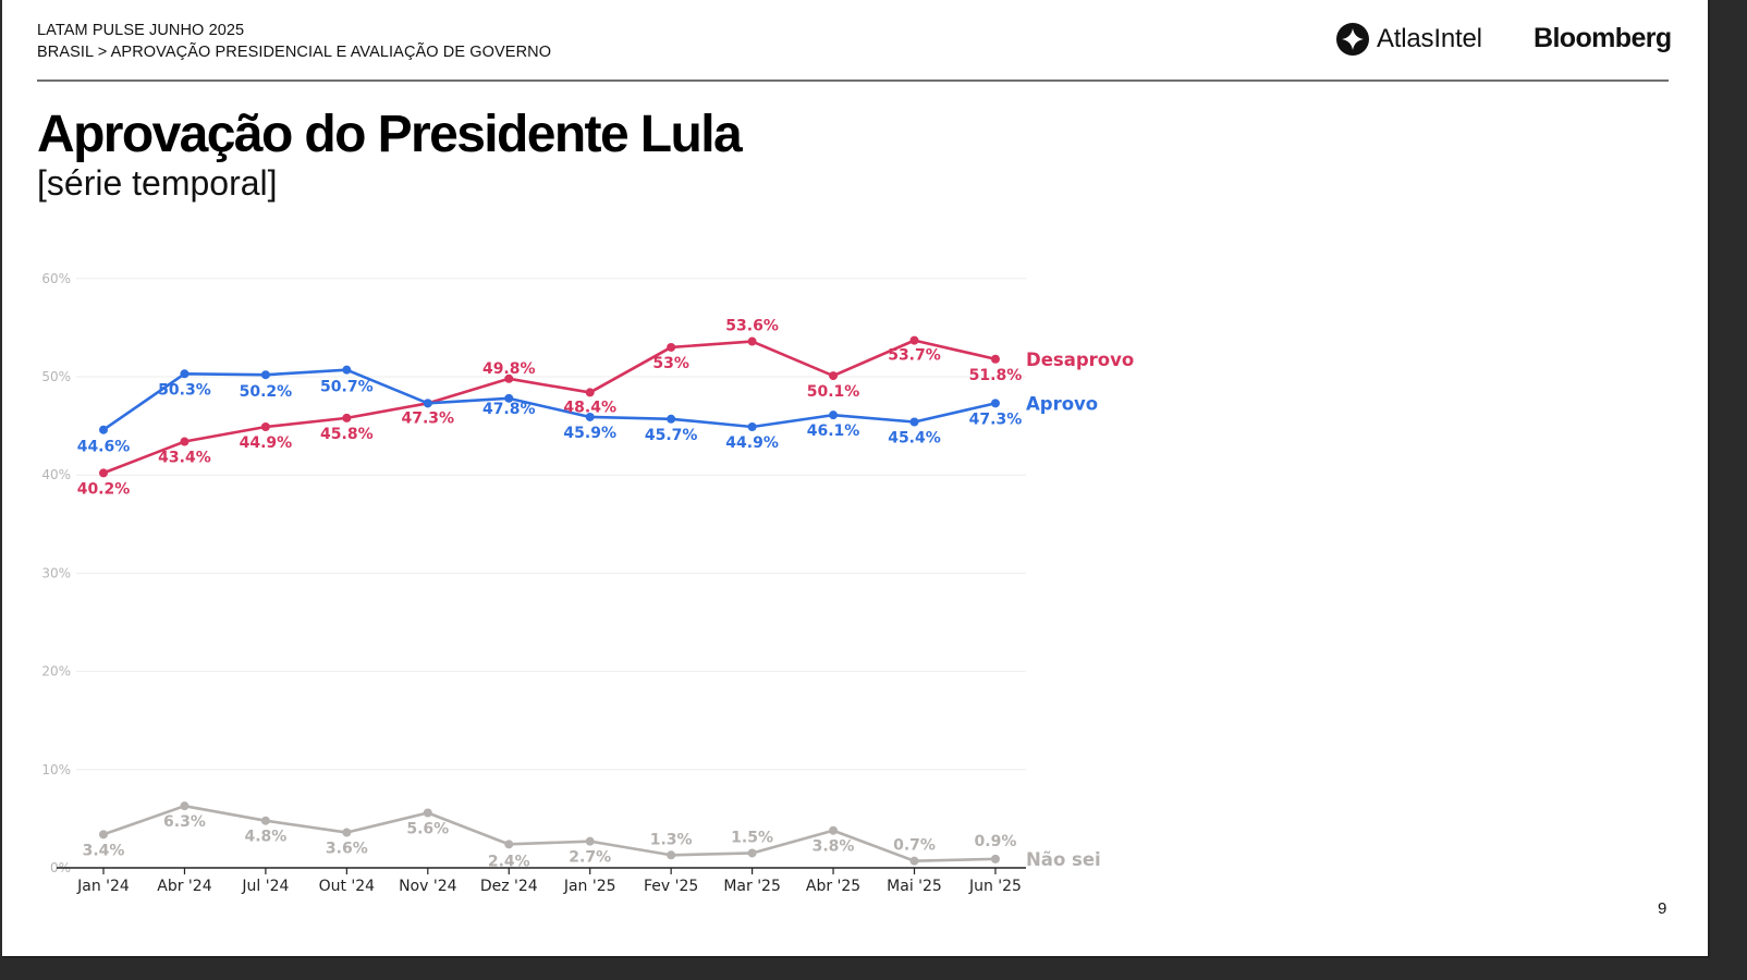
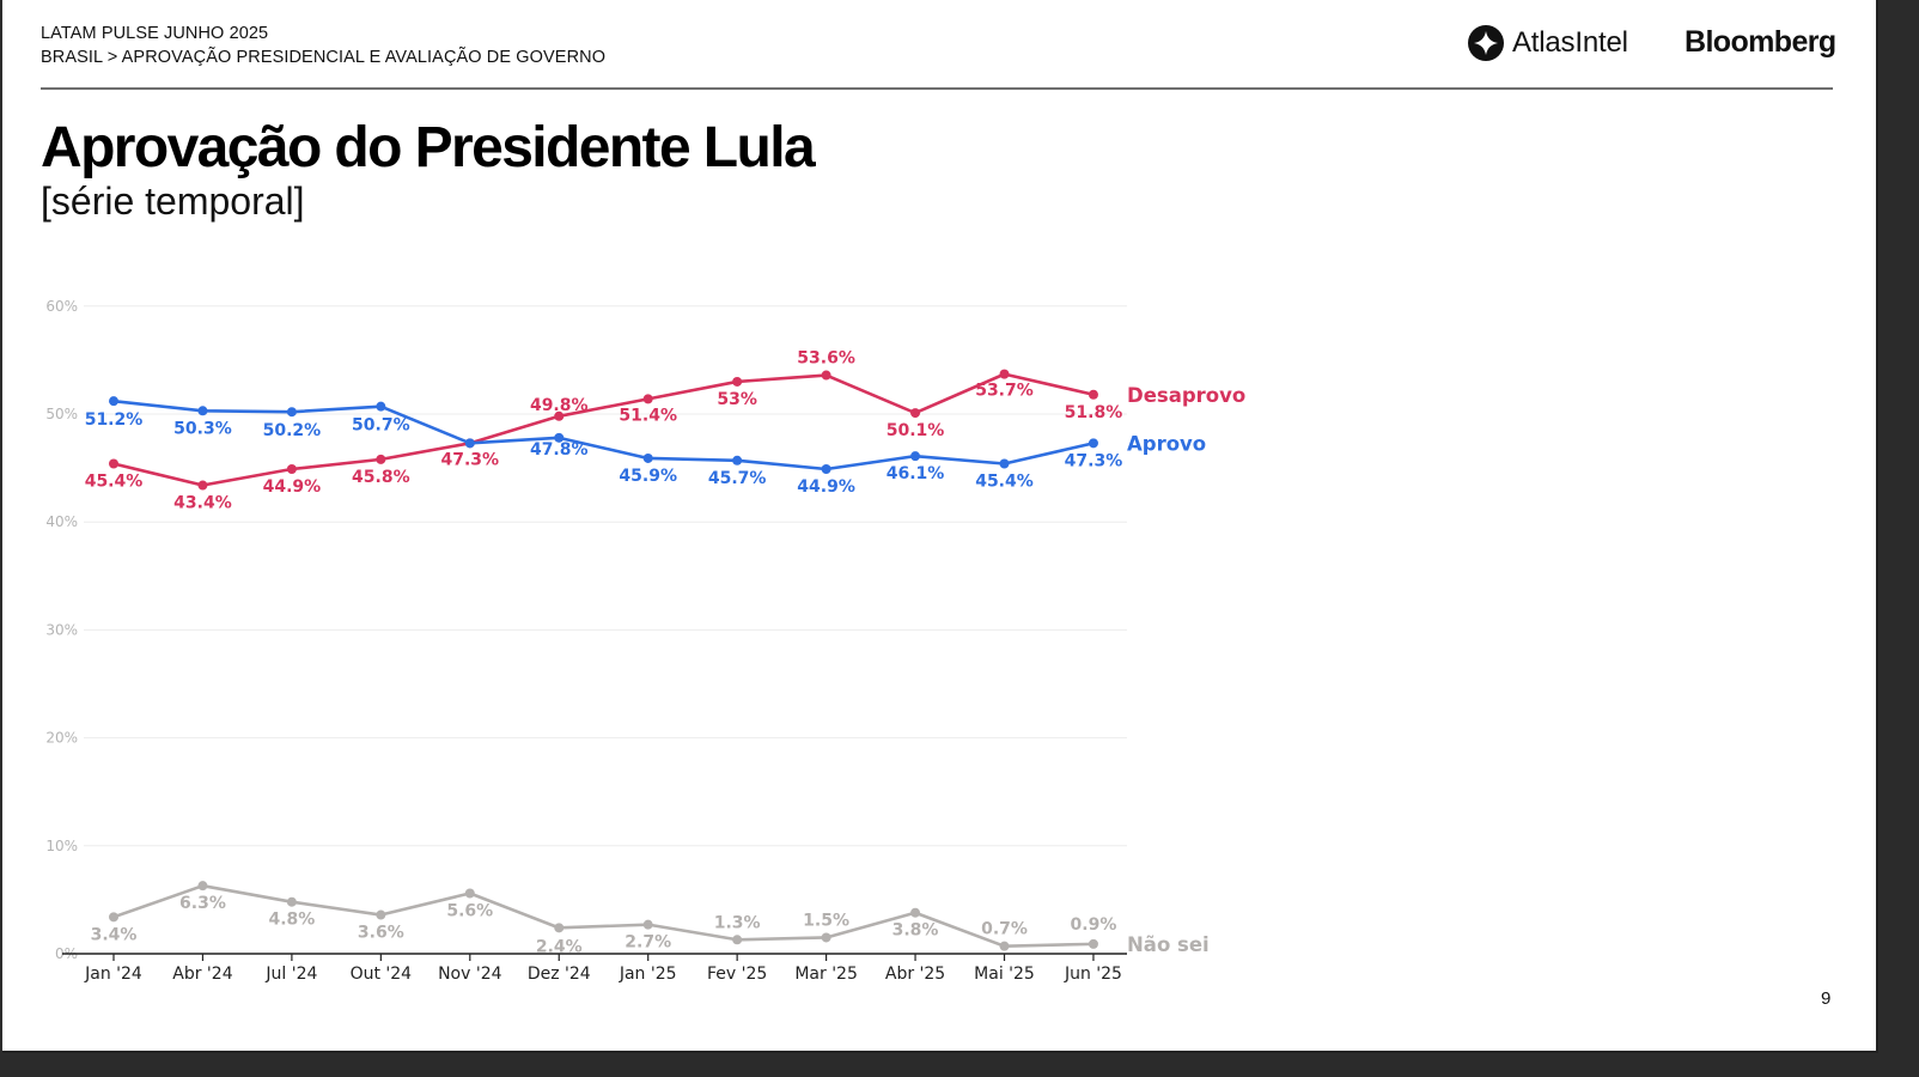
Desaprovo/Jan '24: 40.2% -> 45.4%
Aprovo/Jan '24: 44.6% -> 51.2%
Desaprovo/Jan '25: 48.4% -> 51.4%
